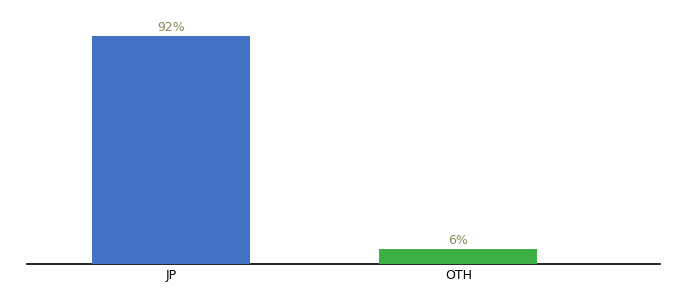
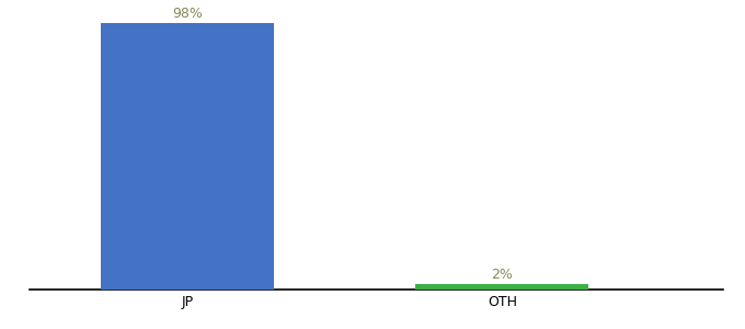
JP: 92% -> 98%
OTH: 6% -> 2%
